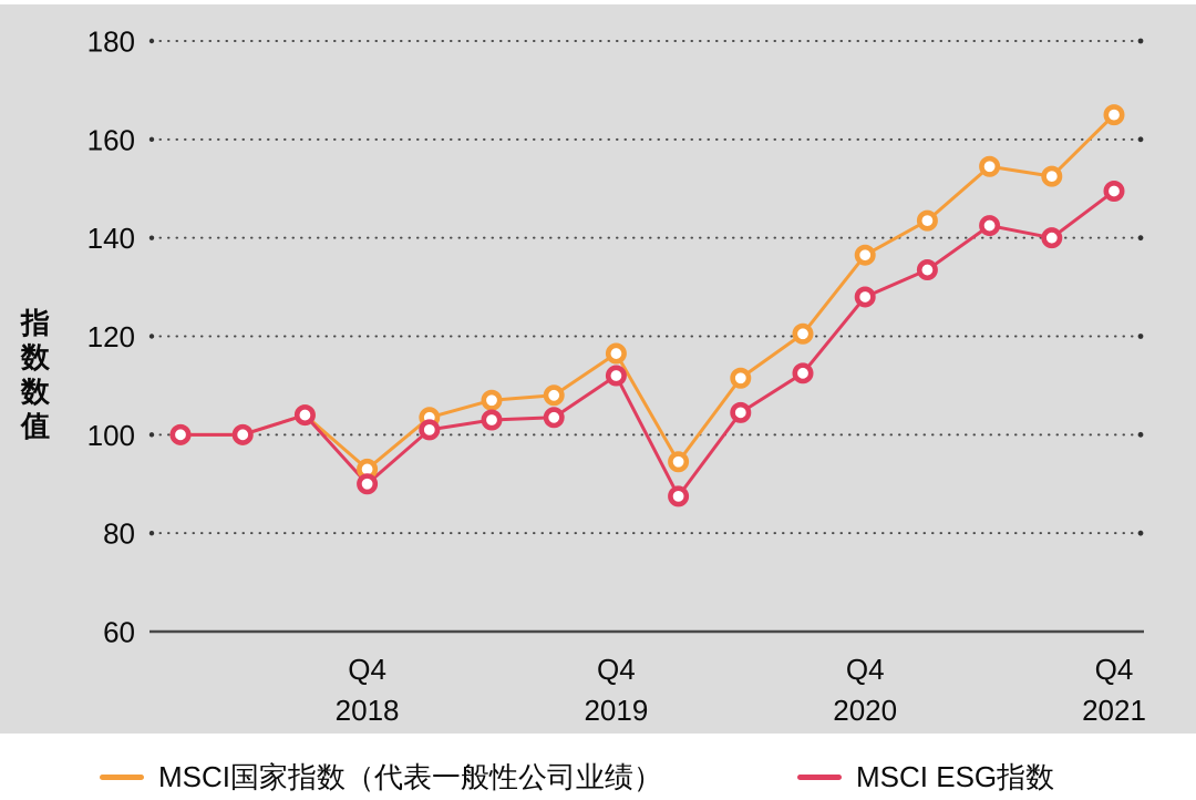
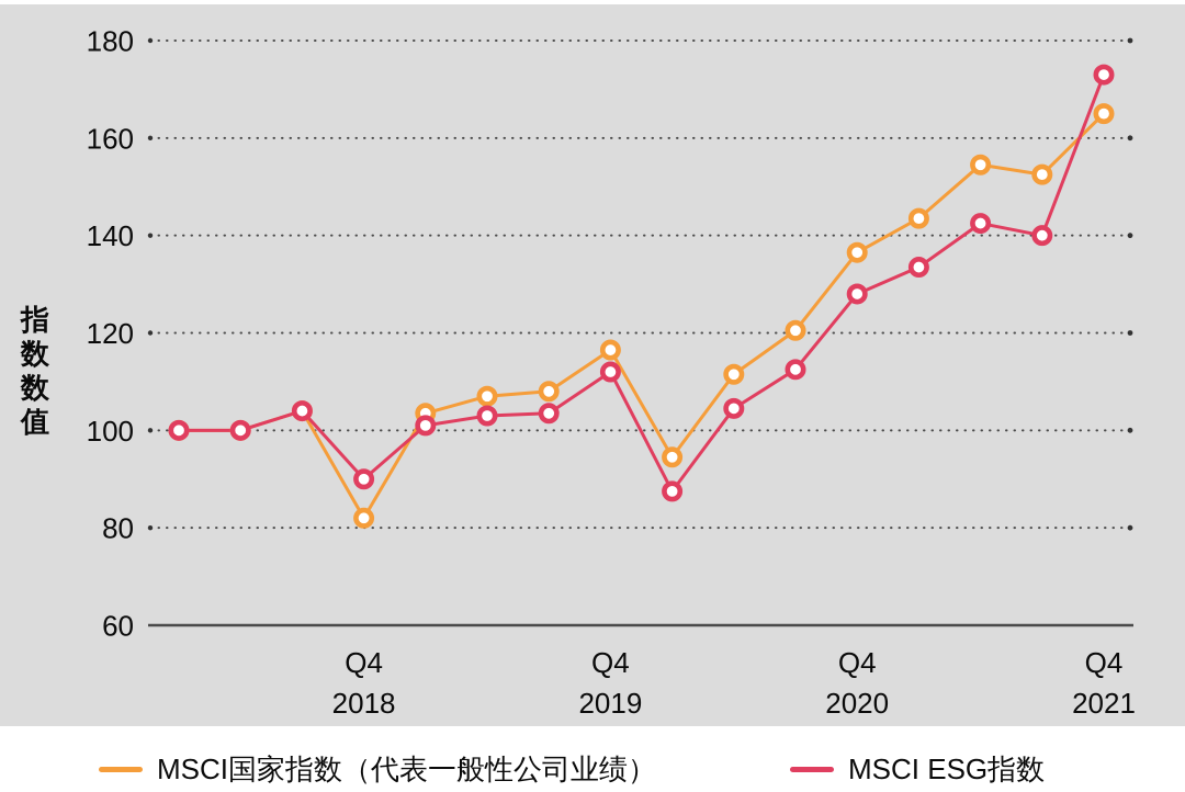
MSCI国家指数（代表一般性公司业绩）/Q4 2018: 93 -> 82
MSCI ESG指数/Q4 2021: 150 -> 173
